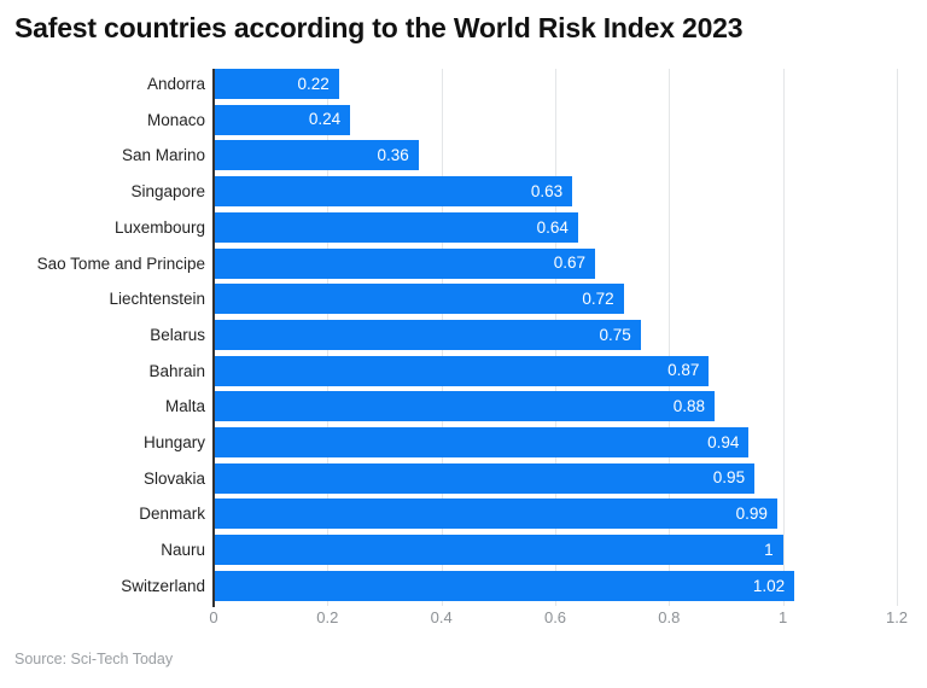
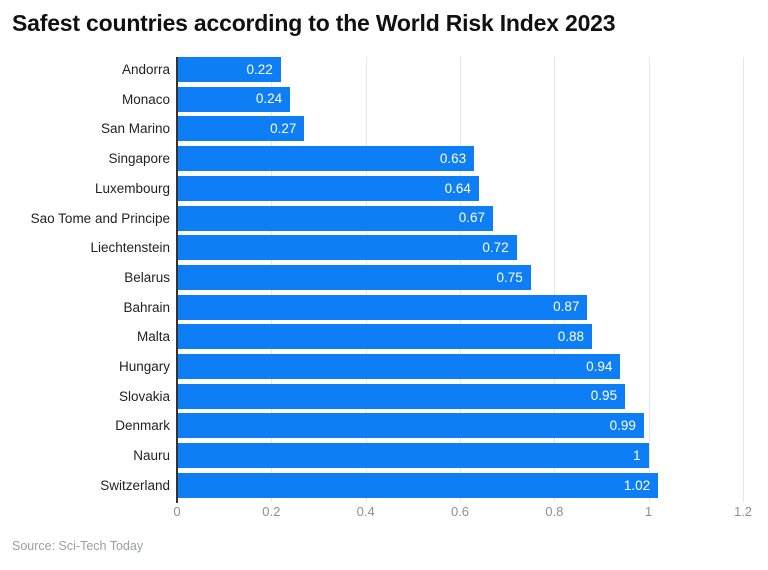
San Marino: 0.36 -> 0.27
